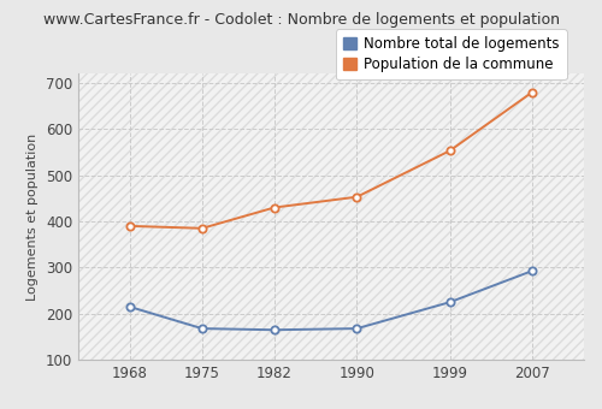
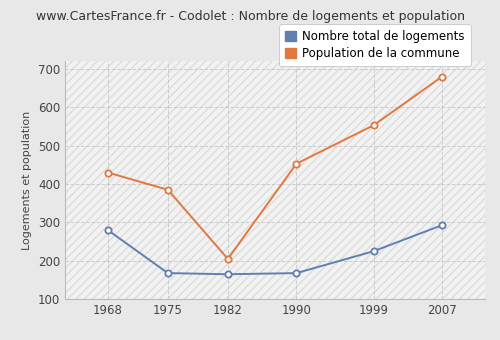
Nombre total de logements/1968: 215 -> 280
Population de la commune/1968: 390 -> 430
Population de la commune/1982: 430 -> 205
